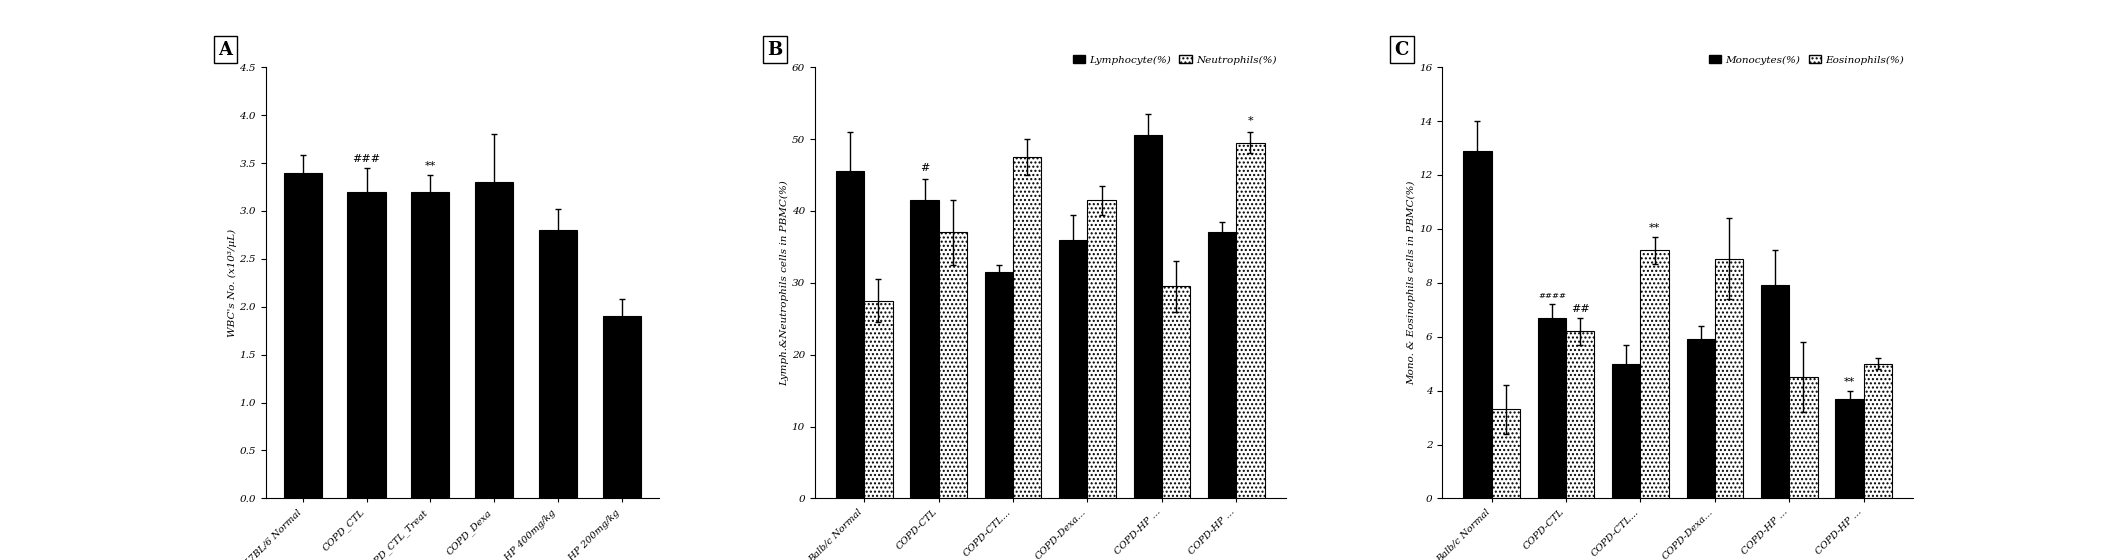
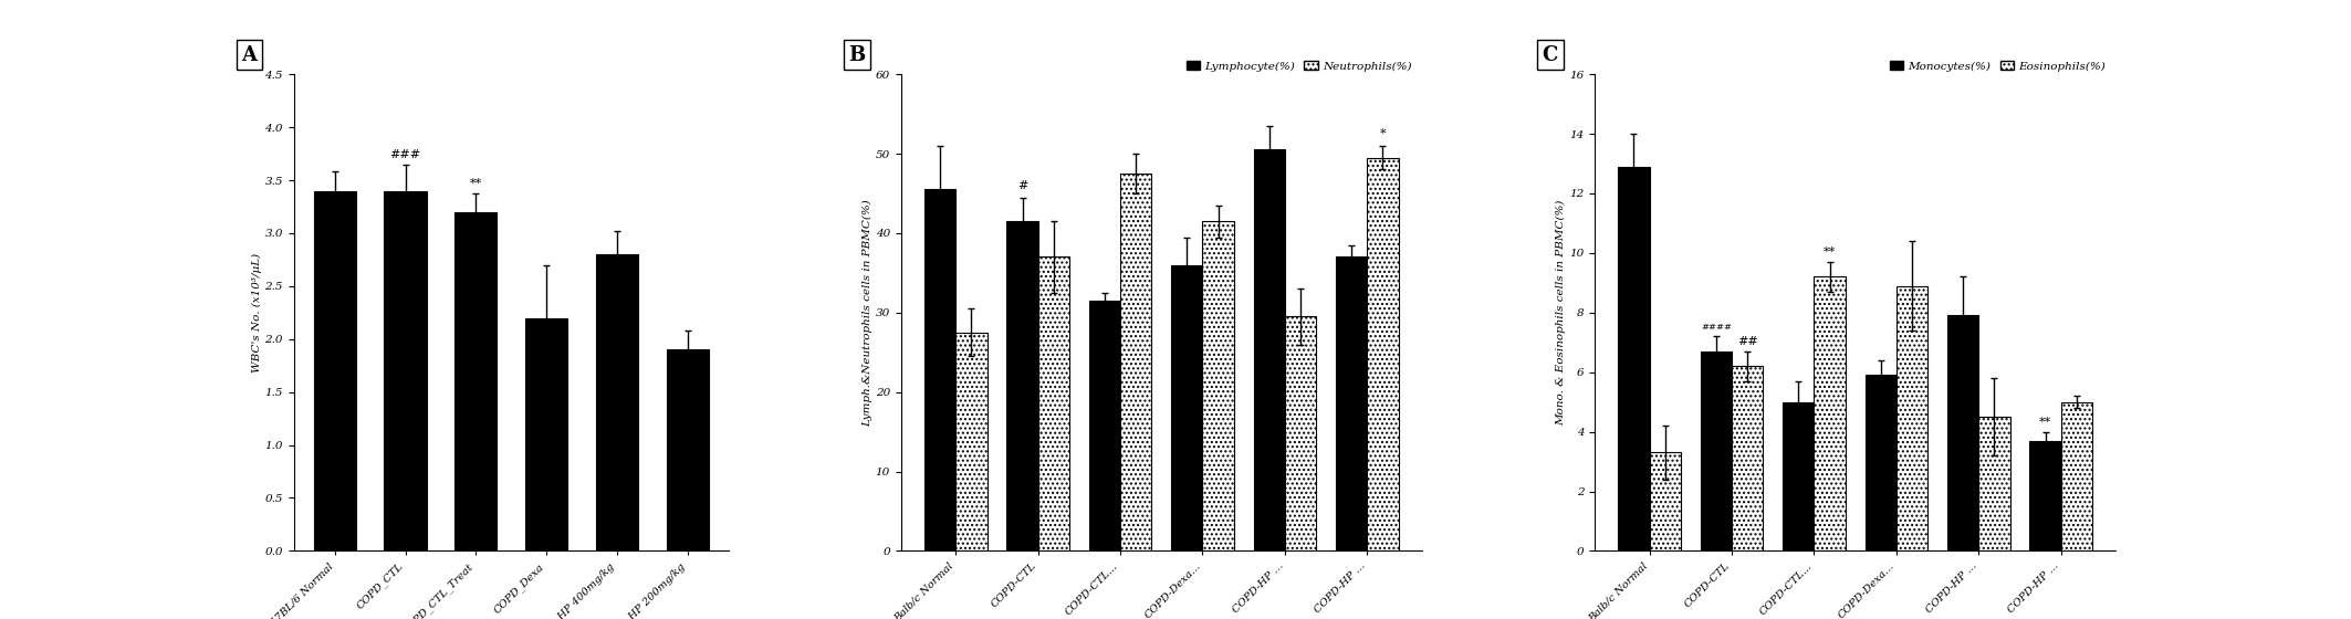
COPD_CTL: 3.2 -> 3.4
COPD_Dexa: 3.3 -> 2.2
